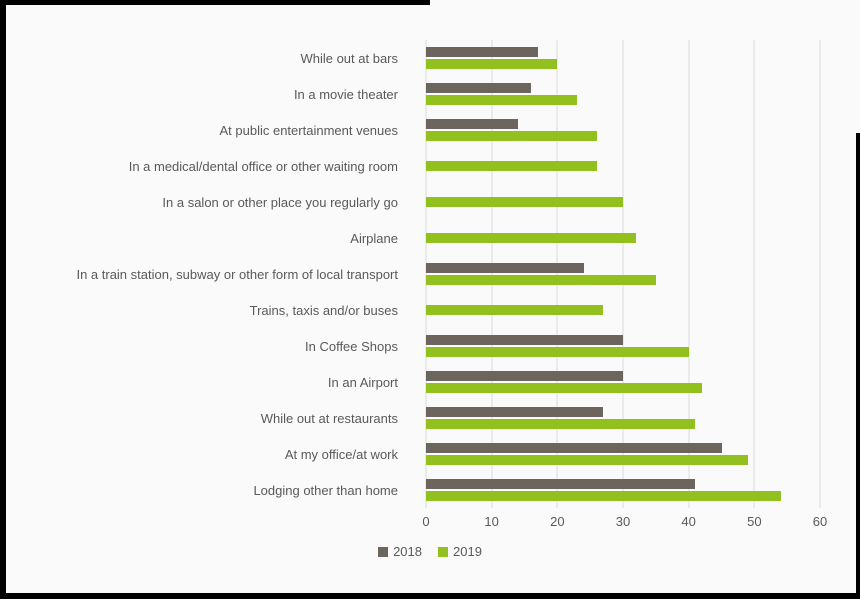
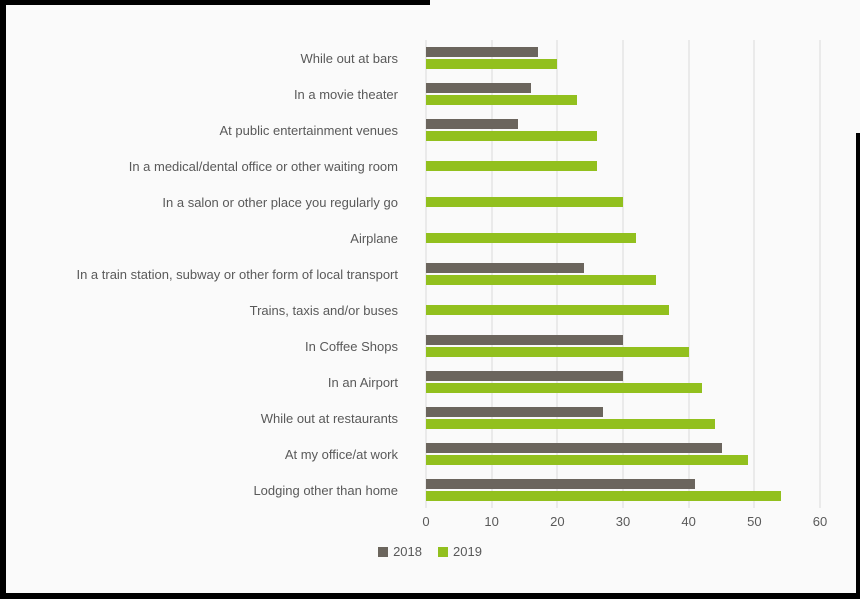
2019/Trains, taxis and/or buses: 27 -> 37
2019/While out at restaurants: 41 -> 44
